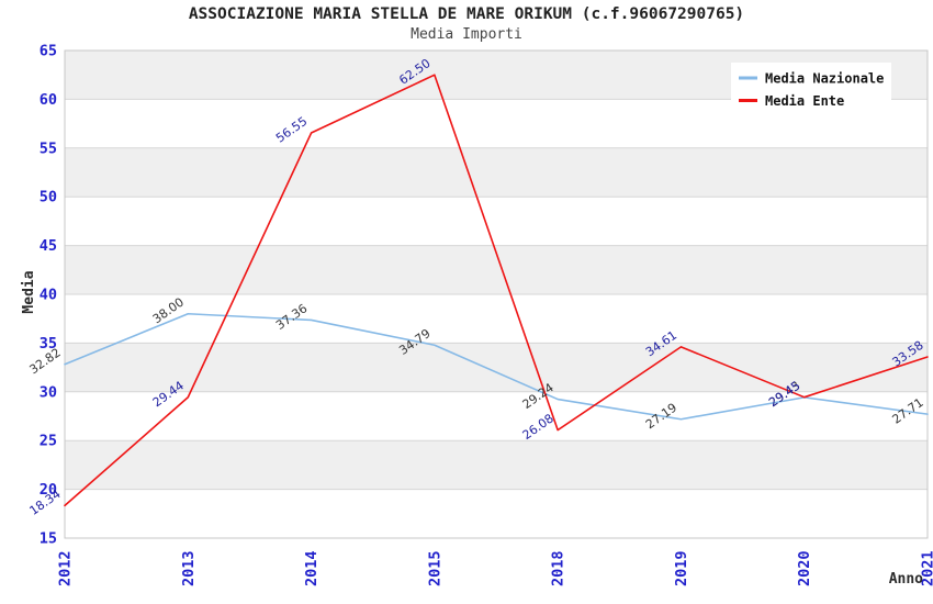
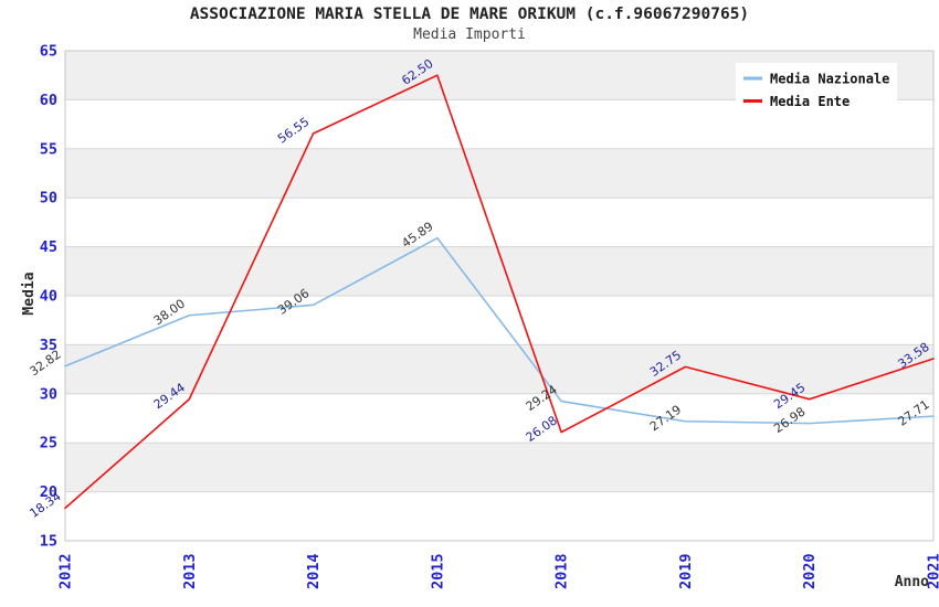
Media Nazionale/2014: 37.36 -> 39.06
Media Nazionale/2015: 34.79 -> 45.89
Media Ente/2019: 34.61 -> 32.75
Media Nazionale/2020: 29.43 -> 26.98
